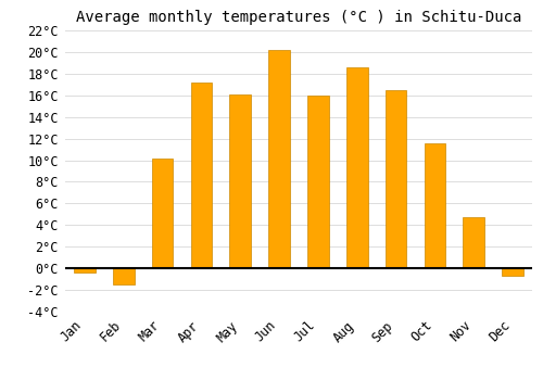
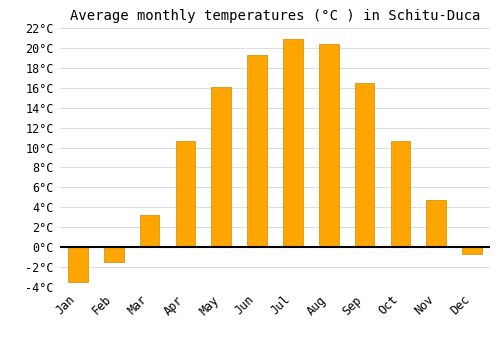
Jan: -0.4°C -> -3.5°C
Mar: 10.2°C -> 3.2°C
Apr: 17.2°C -> 10.7°C
Jun: 20.2°C -> 19.3°C
Jul: 16.0°C -> 20.9°C
Aug: 18.6°C -> 20.4°C
Oct: 11.6°C -> 10.7°C
